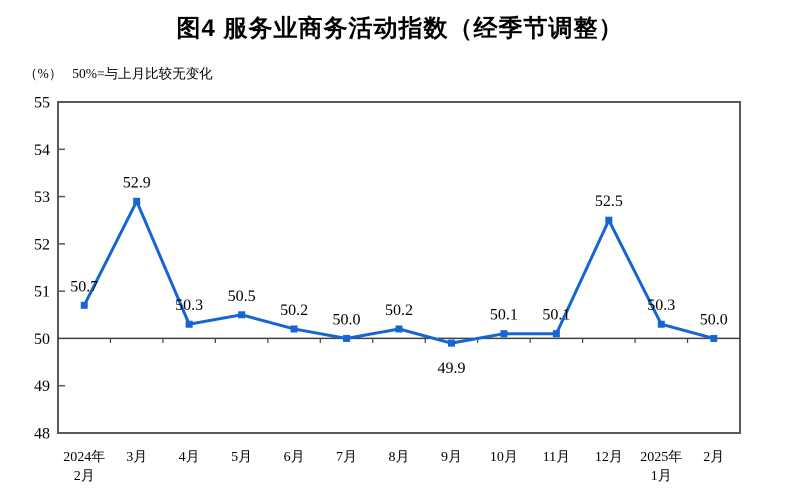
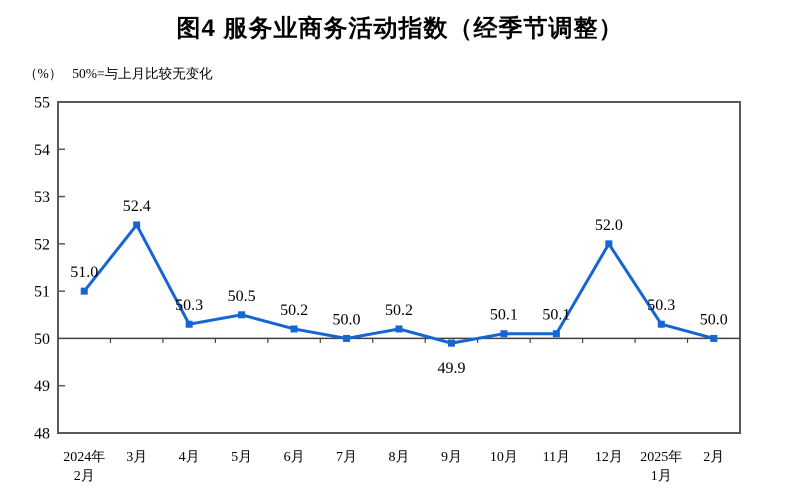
2024年 2月: 50.7 -> 51.0
3月: 52.9 -> 52.4
12月: 52.5 -> 52.0
